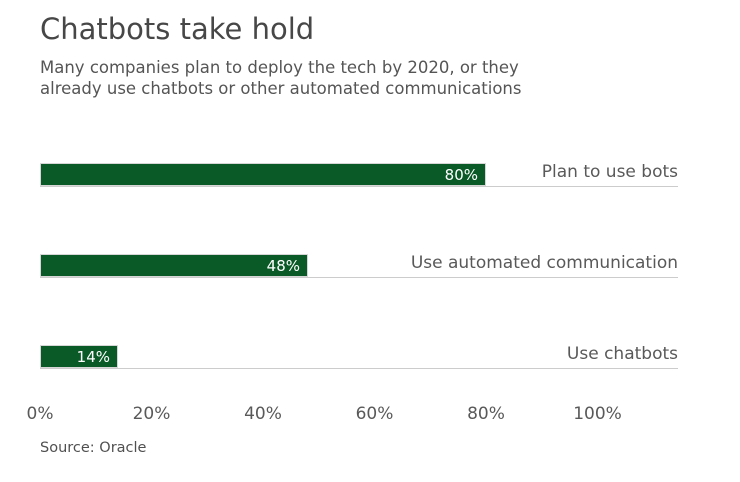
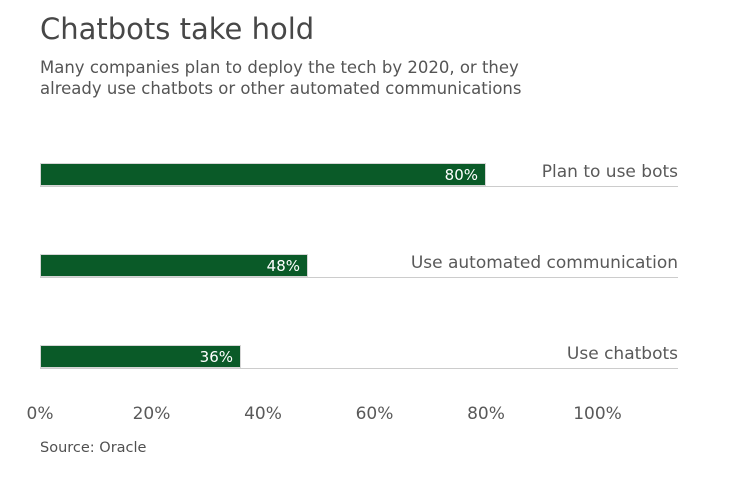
Use chatbots: 14% -> 36%
